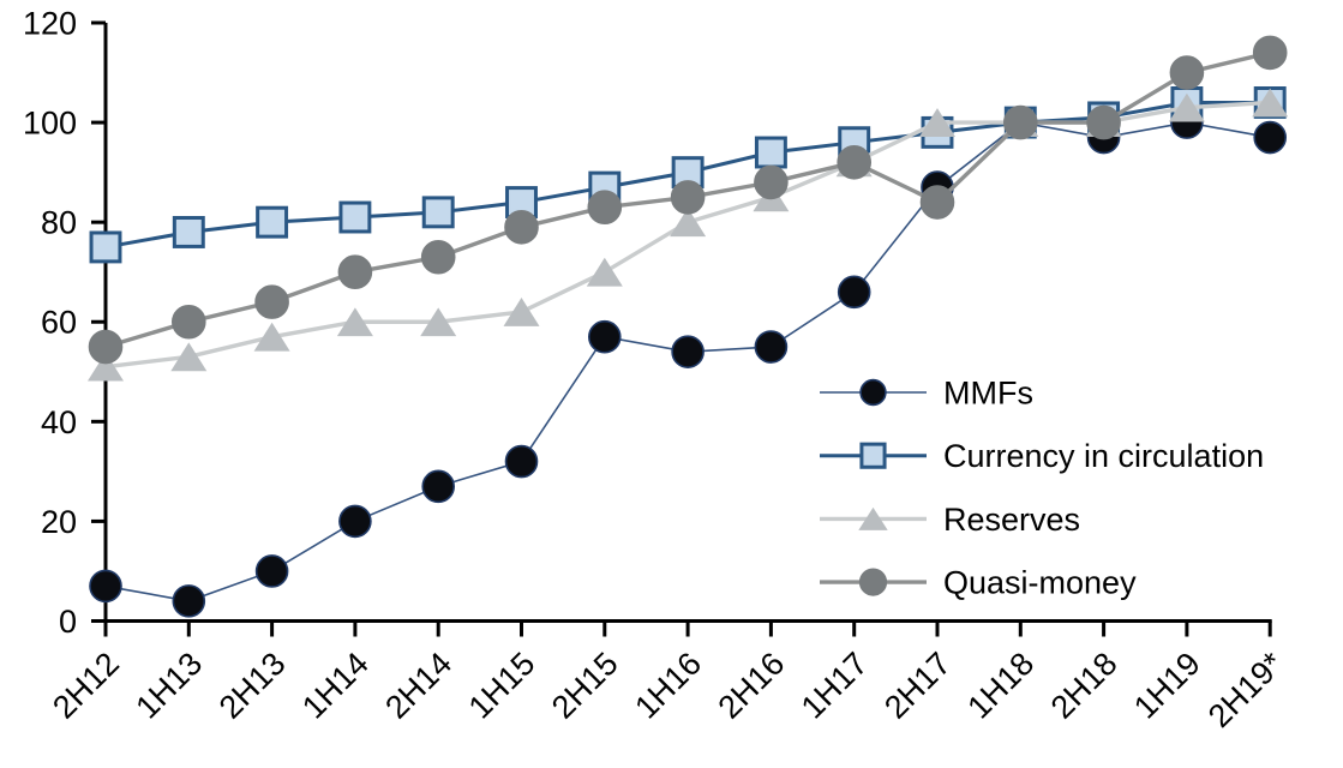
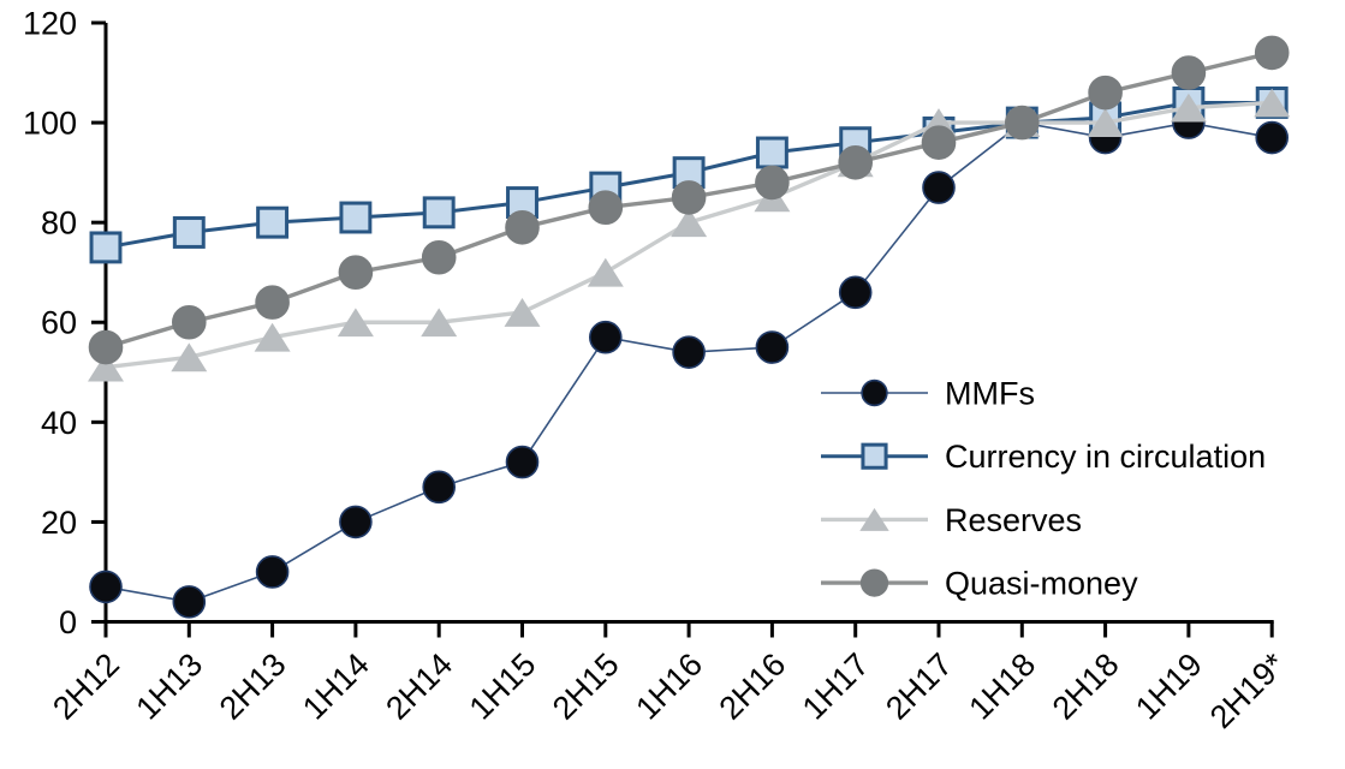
Quasi-money/2H17: 84 -> 96
Quasi-money/2H18: 100 -> 106
